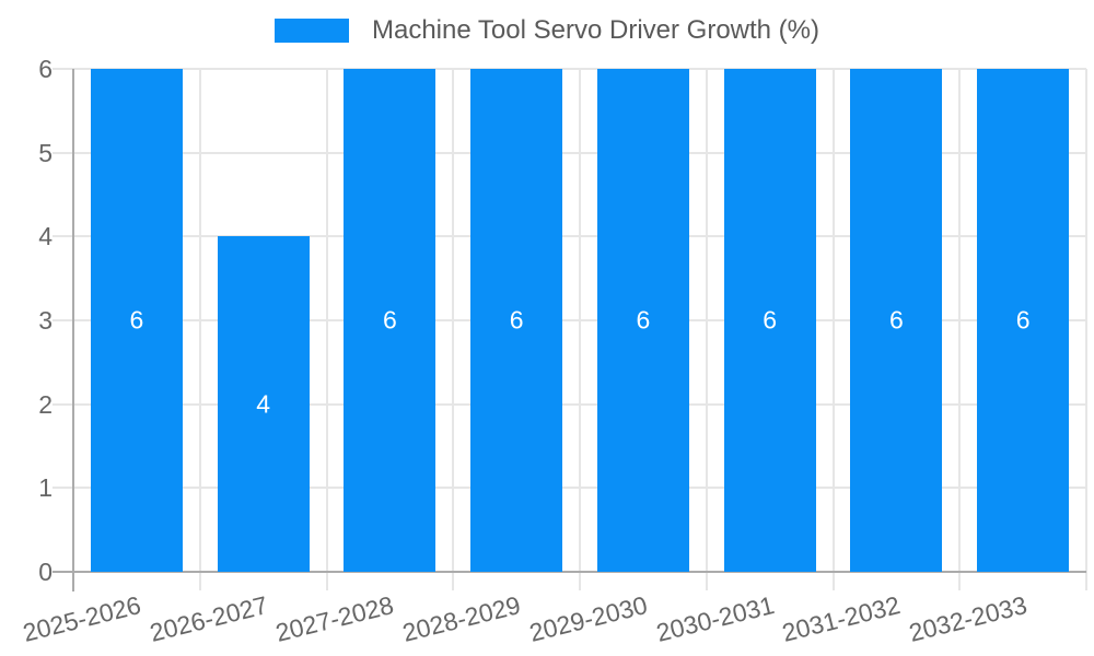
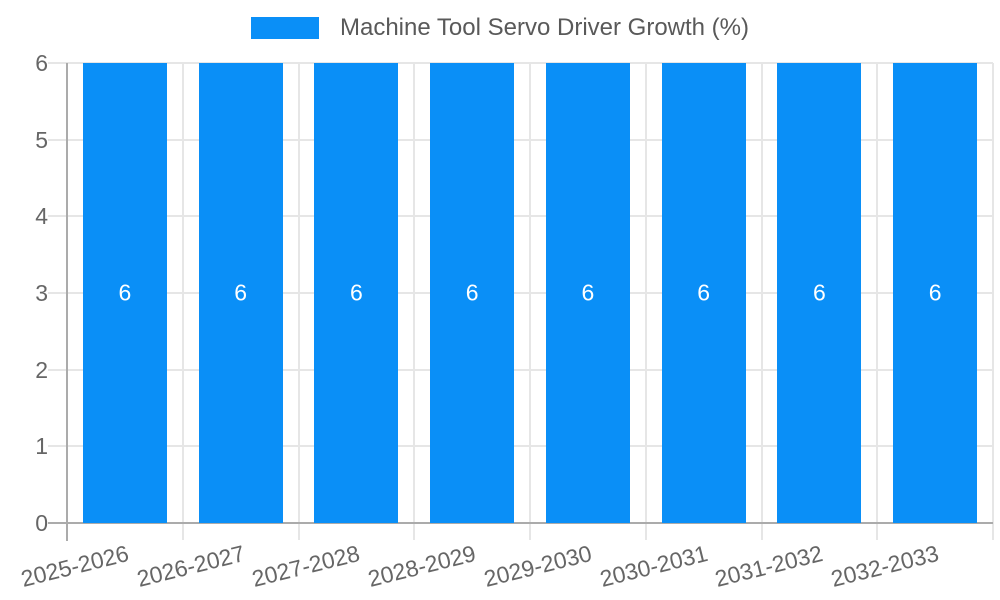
2026-2027: 4 -> 6
